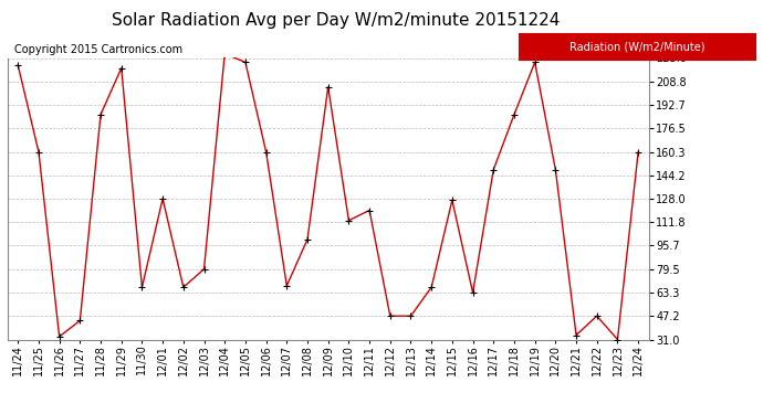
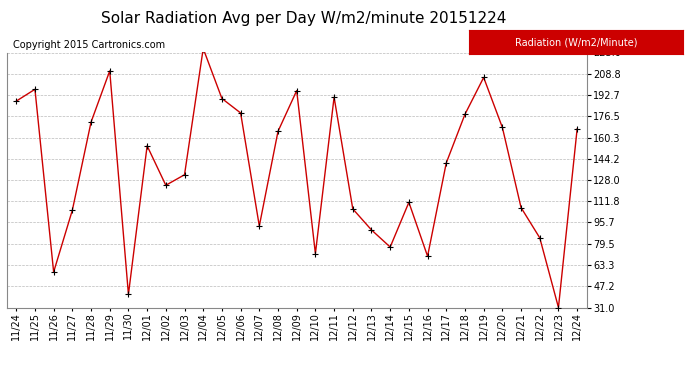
11/24: 220 -> 188
11/25: 160 -> 197
11/26: 33 -> 58
11/27: 44 -> 105
11/28: 186 -> 172
11/29: 218 -> 211
11/30: 67 -> 41
12/01: 128 -> 154
12/02: 67 -> 124
12/03: 80 -> 132
12/05: 222 -> 190
12/06: 160 -> 179
12/07: 68 -> 93
12/08: 100 -> 165
12/09: 205 -> 196
12/10: 113 -> 72
12/11: 120 -> 191
12/12: 47 -> 106
12/13: 47 -> 90
12/14: 67 -> 77
12/15: 127 -> 111
12/16: 63 -> 70
12/17: 148 -> 141
12/18: 186 -> 178
12/19: 222 -> 206
12/20: 148 -> 168
12/21: 34 -> 107
12/22: 47 -> 84
12/24: 160 -> 167
